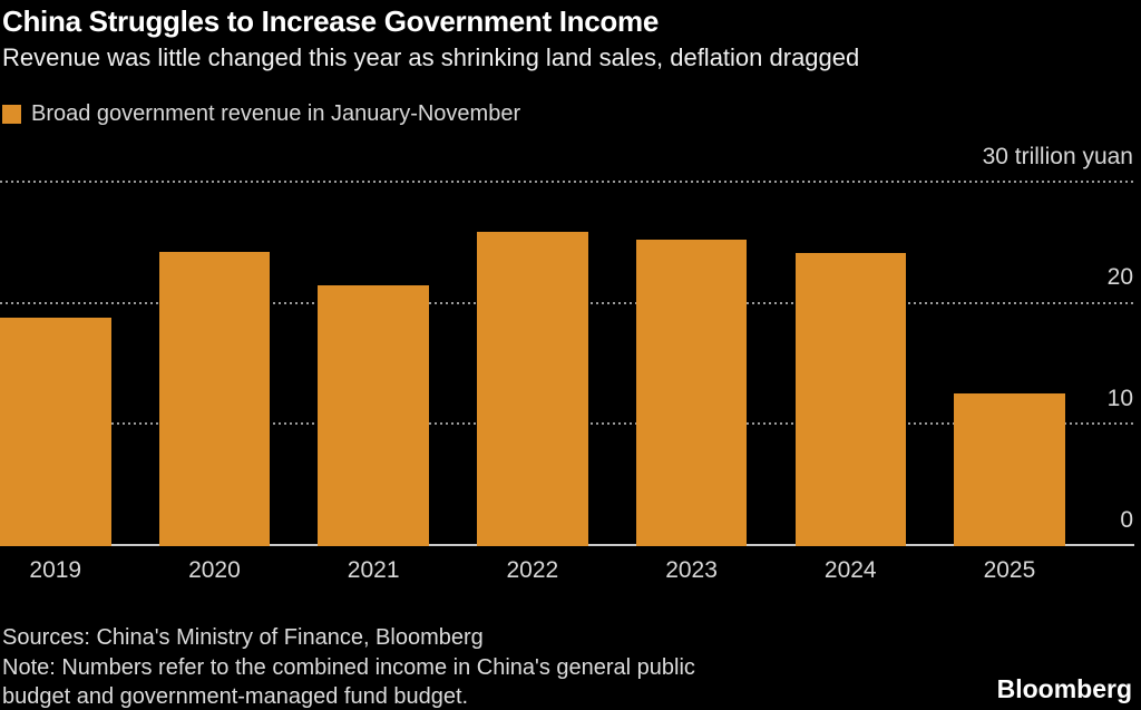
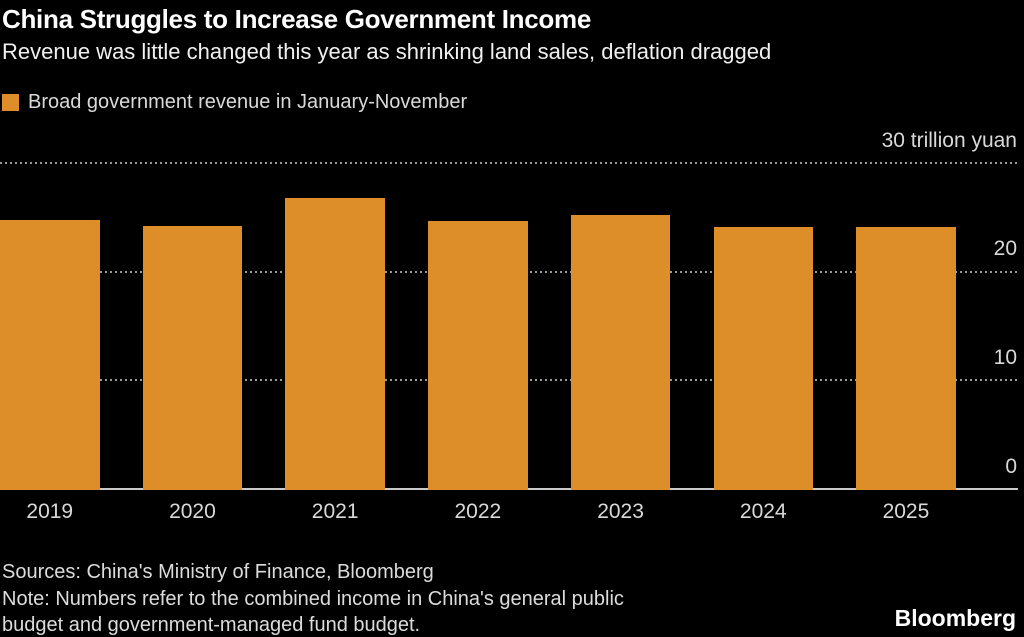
2019: 18.7 -> 24.7
2021: 21.4 -> 26.7
2022: 25.8 -> 24.6
2025: 12.5 -> 24.1
